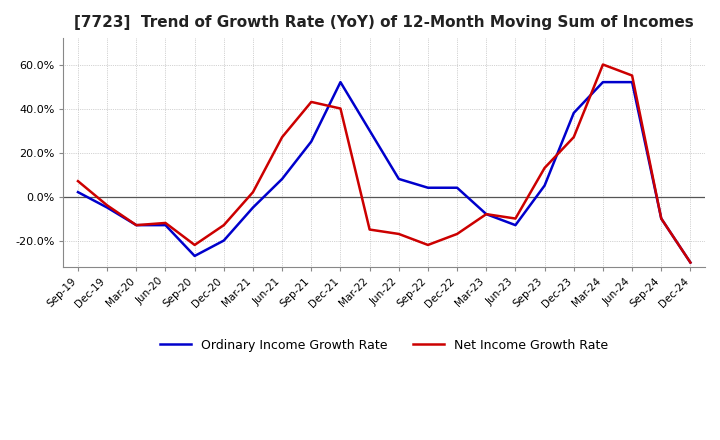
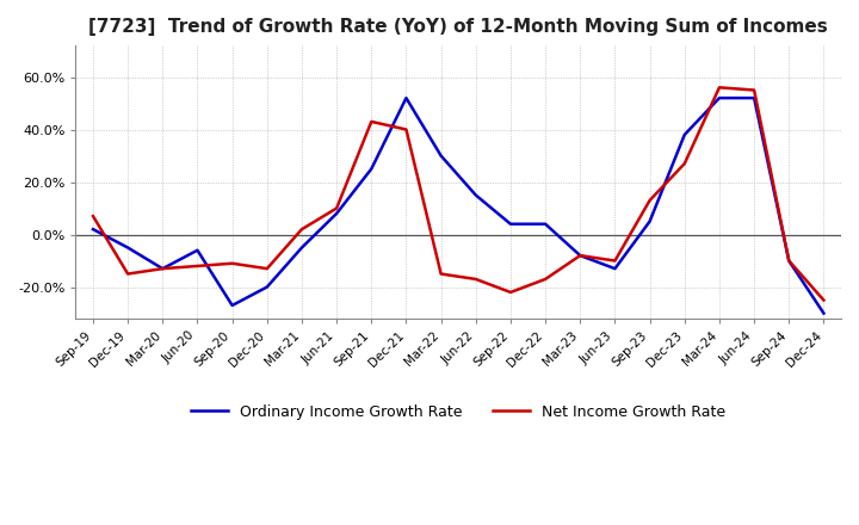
Net Income Growth Rate/Dec-19: -4% -> -15%
Ordinary Income Growth Rate/Jun-20: -13% -> -6%
Net Income Growth Rate/Sep-20: -22% -> -11%
Net Income Growth Rate/Jun-21: 27% -> 10%
Ordinary Income Growth Rate/Jun-22: 8% -> 15%
Net Income Growth Rate/Mar-24: 60% -> 56%
Net Income Growth Rate/Dec-24: -30% -> -25%
